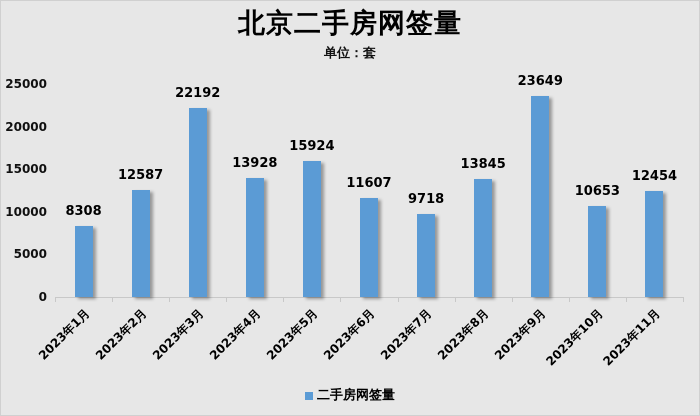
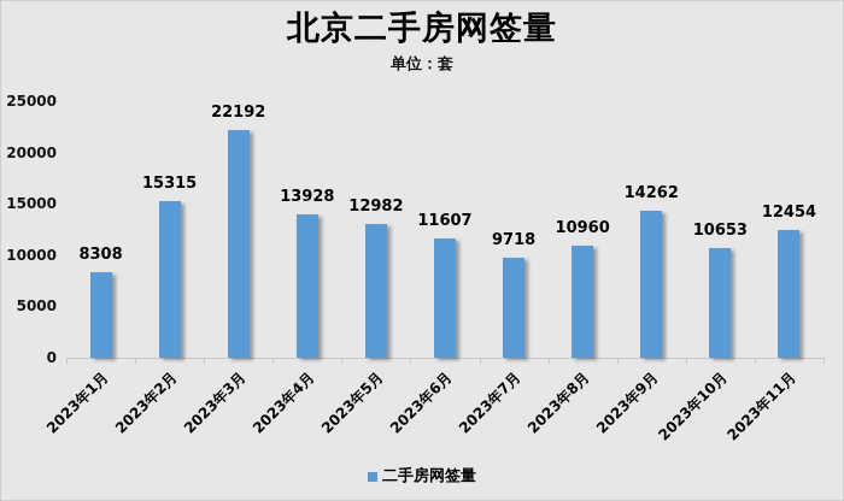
2023年2月: 12587 -> 15315
2023年5月: 15924 -> 12982
2023年8月: 13845 -> 10960
2023年9月: 23649 -> 14262
